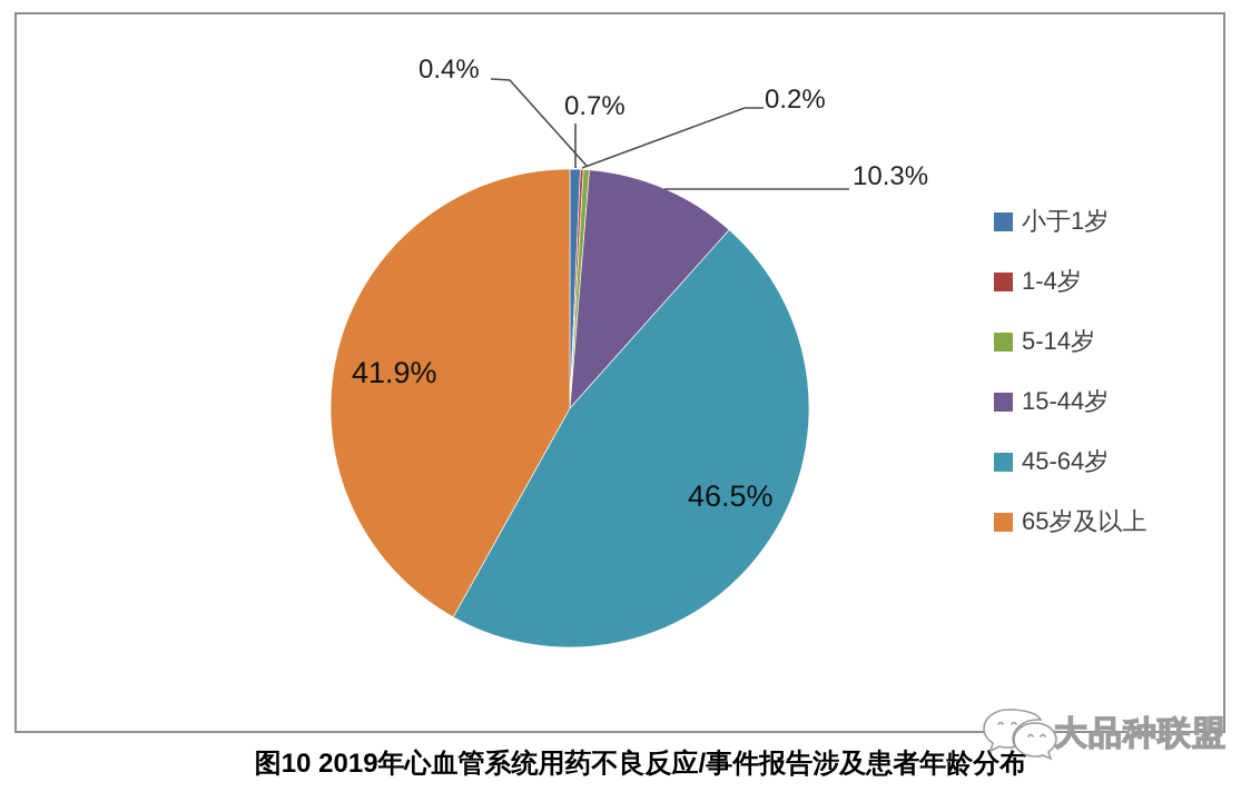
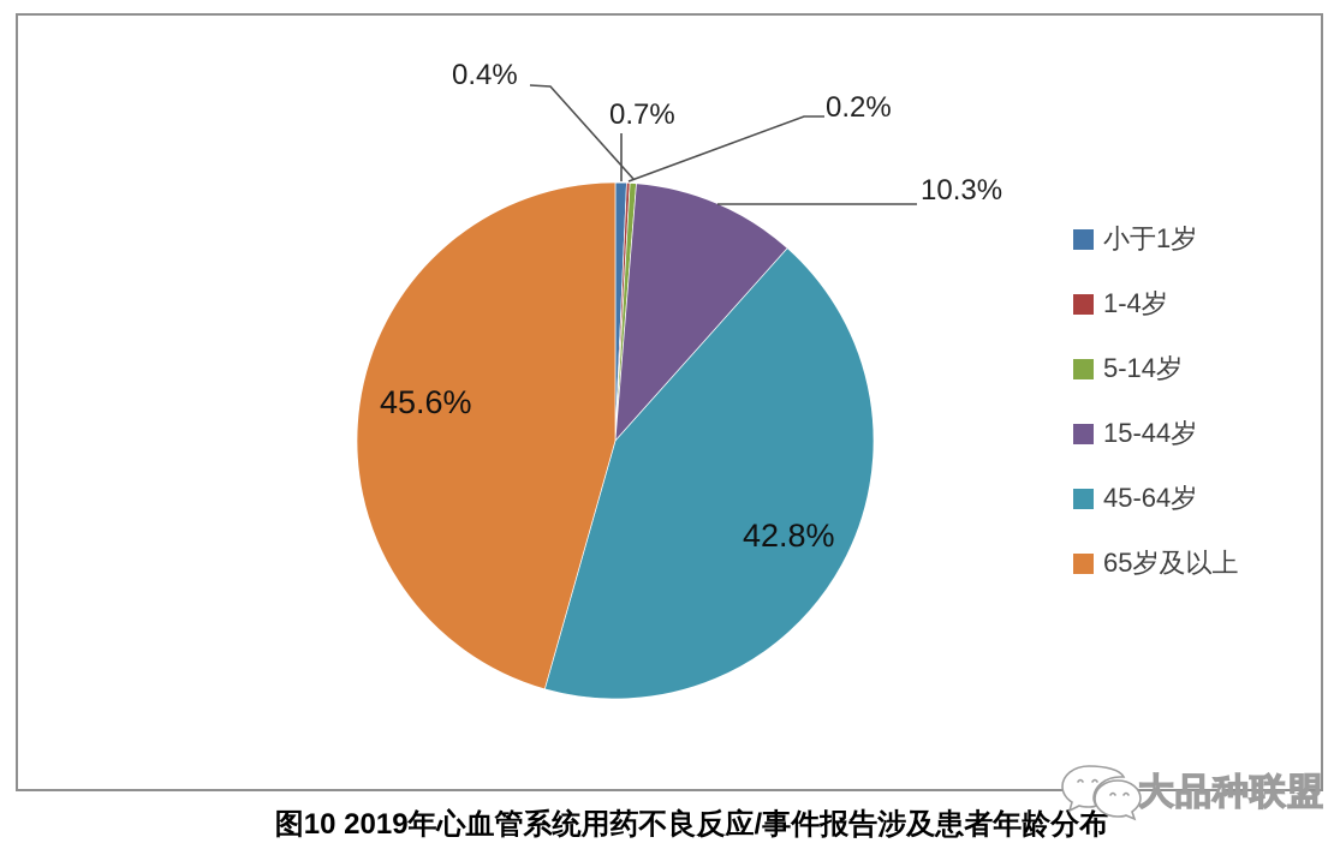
45-64岁: 46.5% -> 42.8%
65岁及以上: 41.9% -> 45.6%
